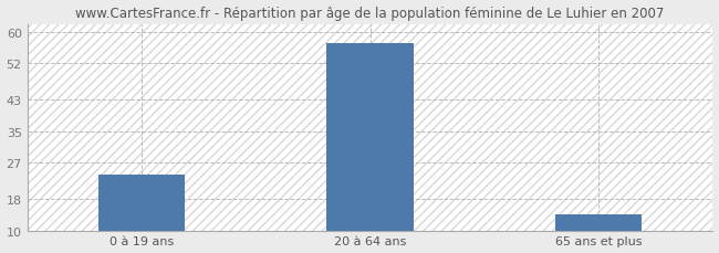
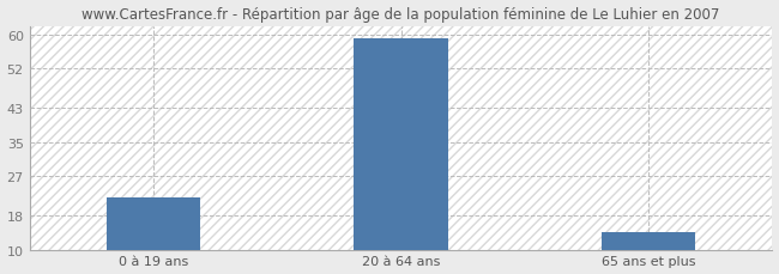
0 à 19 ans: 24 -> 22
20 à 64 ans: 57 -> 59
